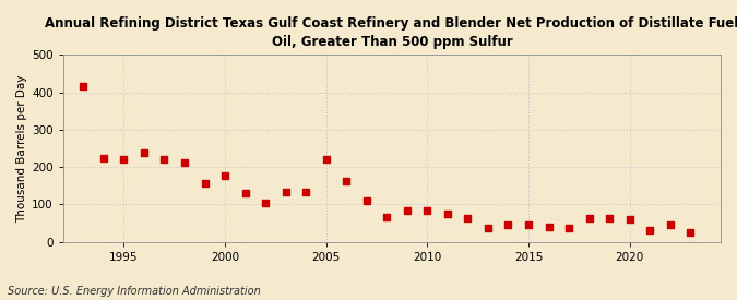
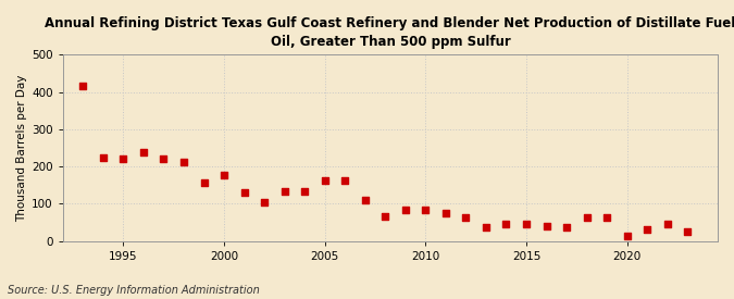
2005: 220 -> 162
2020: 60 -> 15
